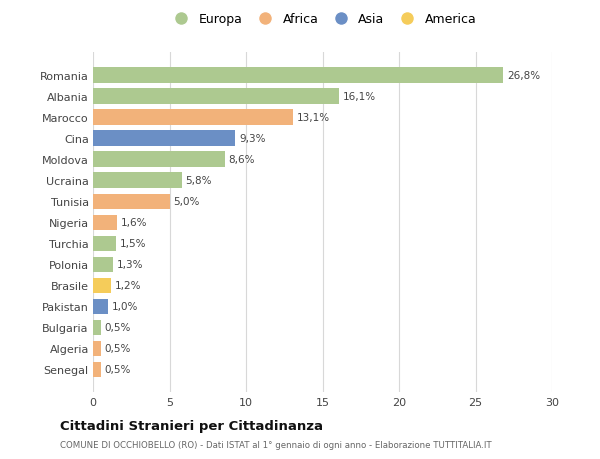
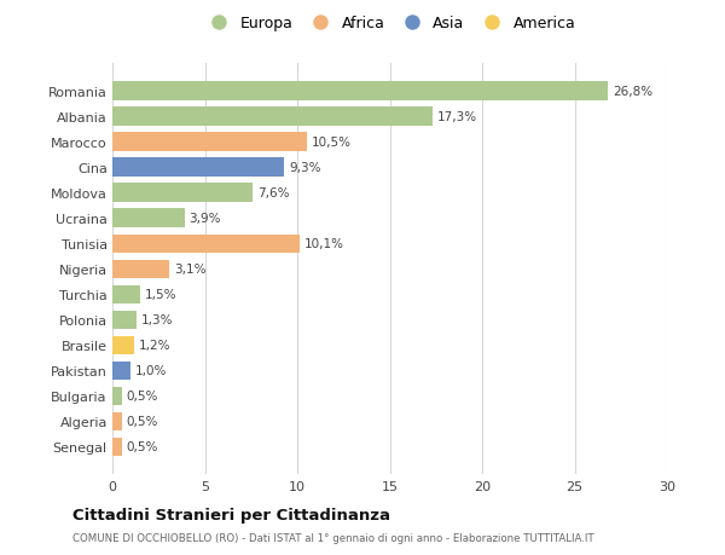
Albania: 16,1% -> 17,3%
Marocco: 13,1% -> 10,5%
Moldova: 8,6% -> 7,6%
Ucraina: 5,8% -> 3,9%
Tunisia: 5,0% -> 10,1%
Nigeria: 1,6% -> 3,1%
